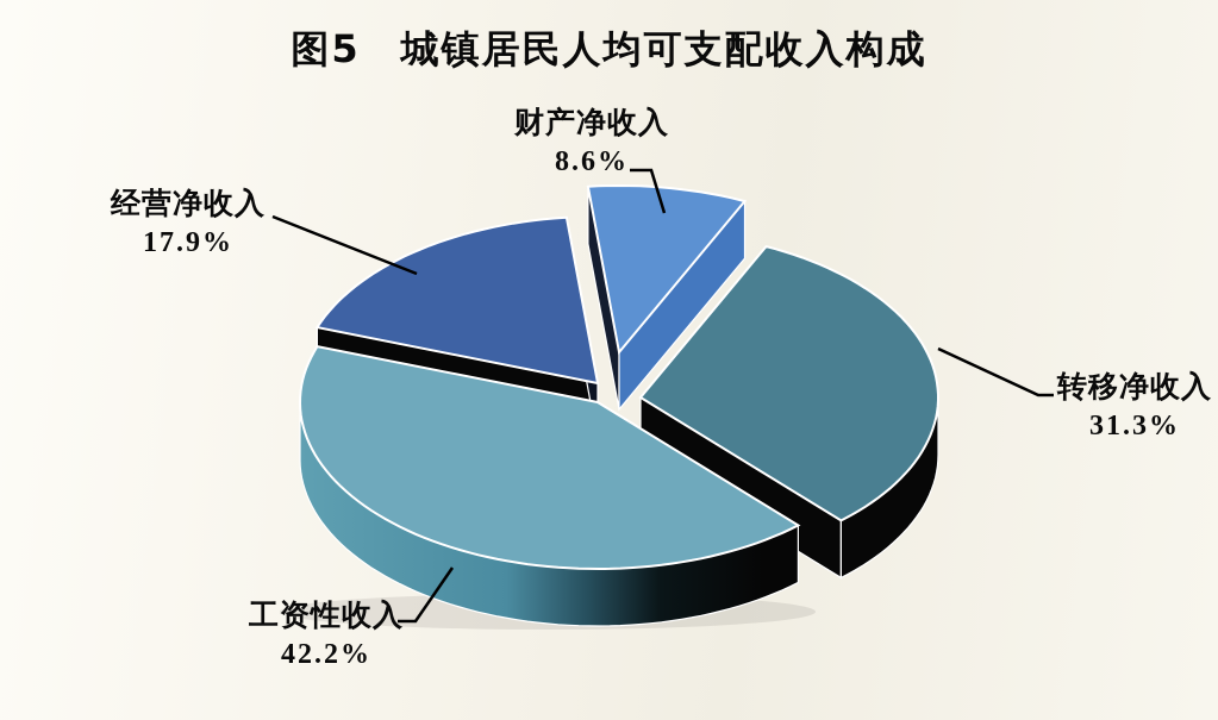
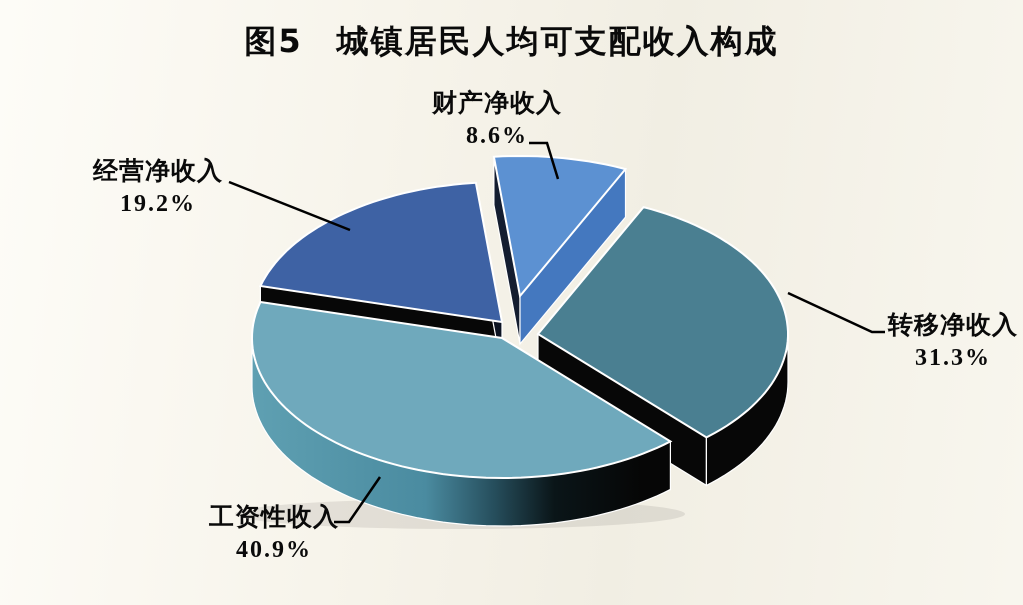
工资性收入: 42.2% -> 40.9%
经营净收入: 17.9% -> 19.2%
